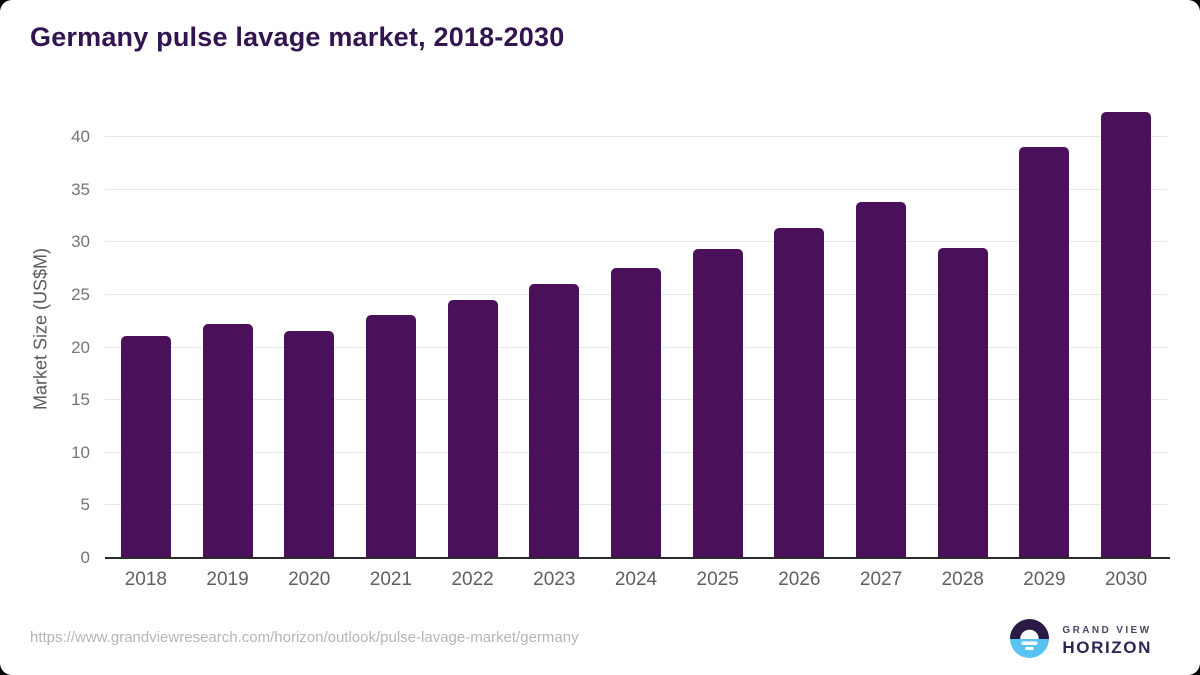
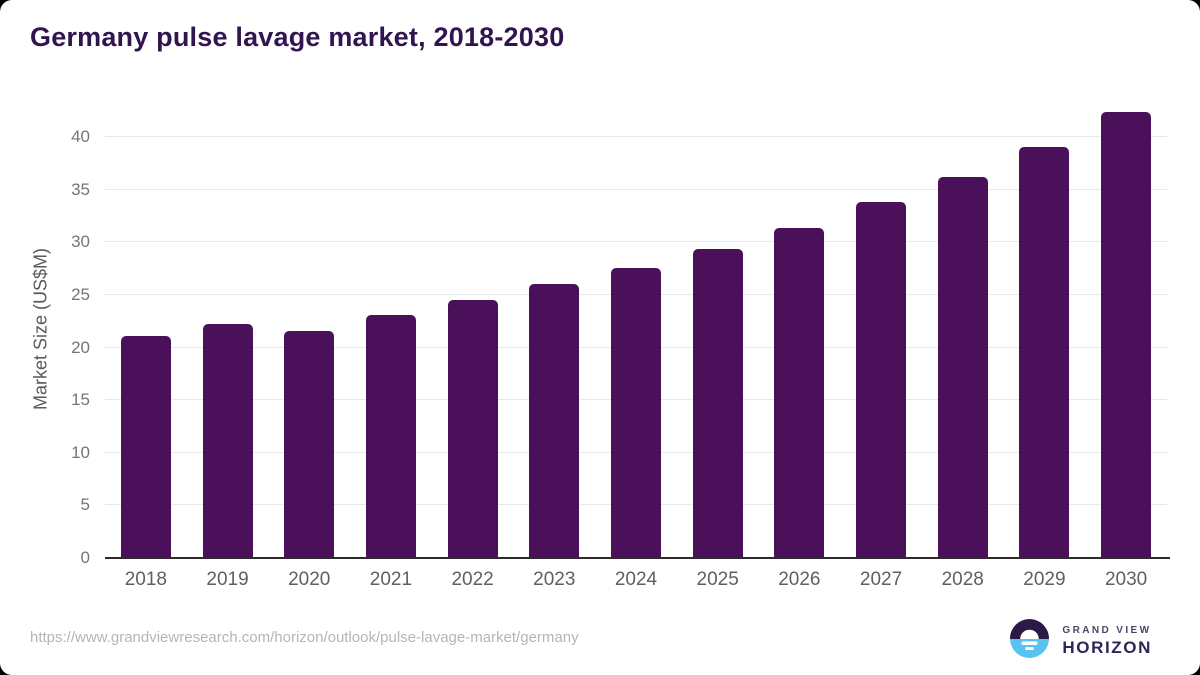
2028: 29.5 -> 36.2
